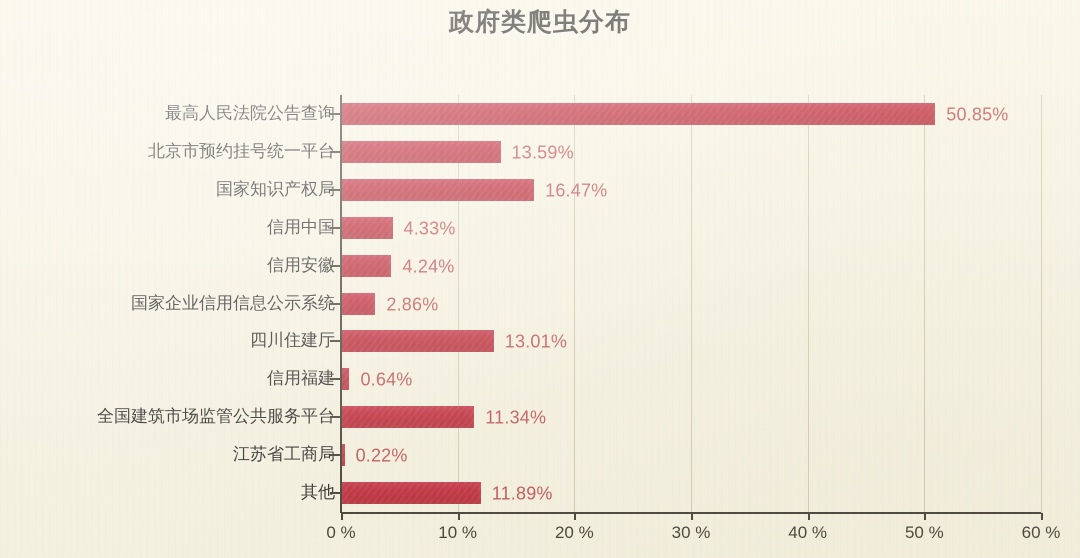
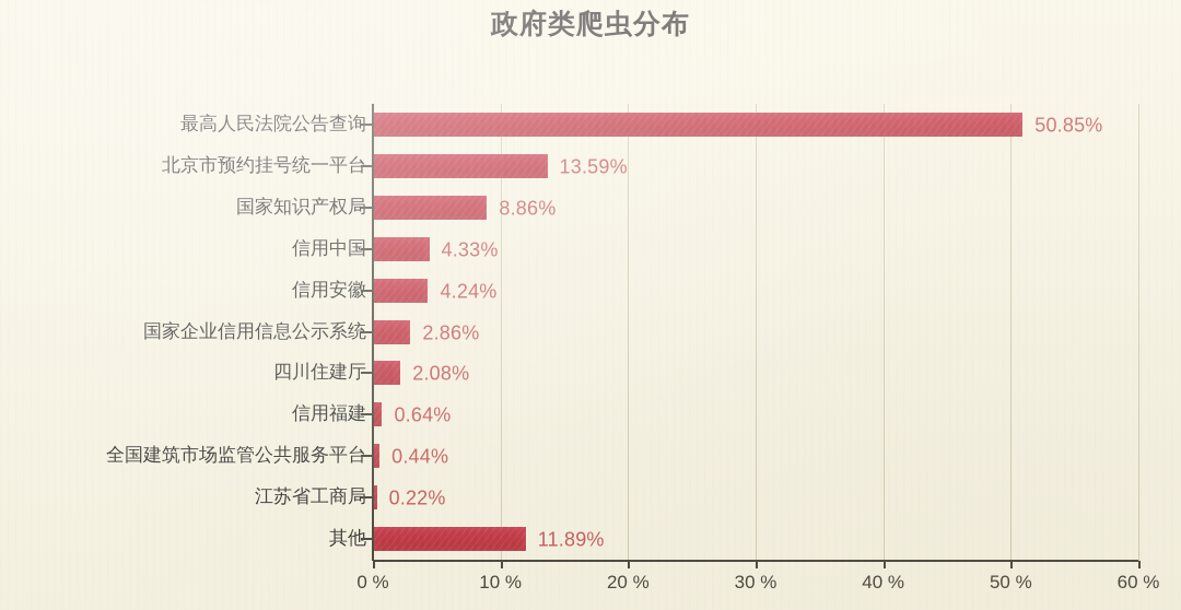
国家知识产权局: 16.47% -> 8.86%
四川住建厅: 13.01% -> 2.08%
全国建筑市场监管公共服务平台: 11.34% -> 0.44%
